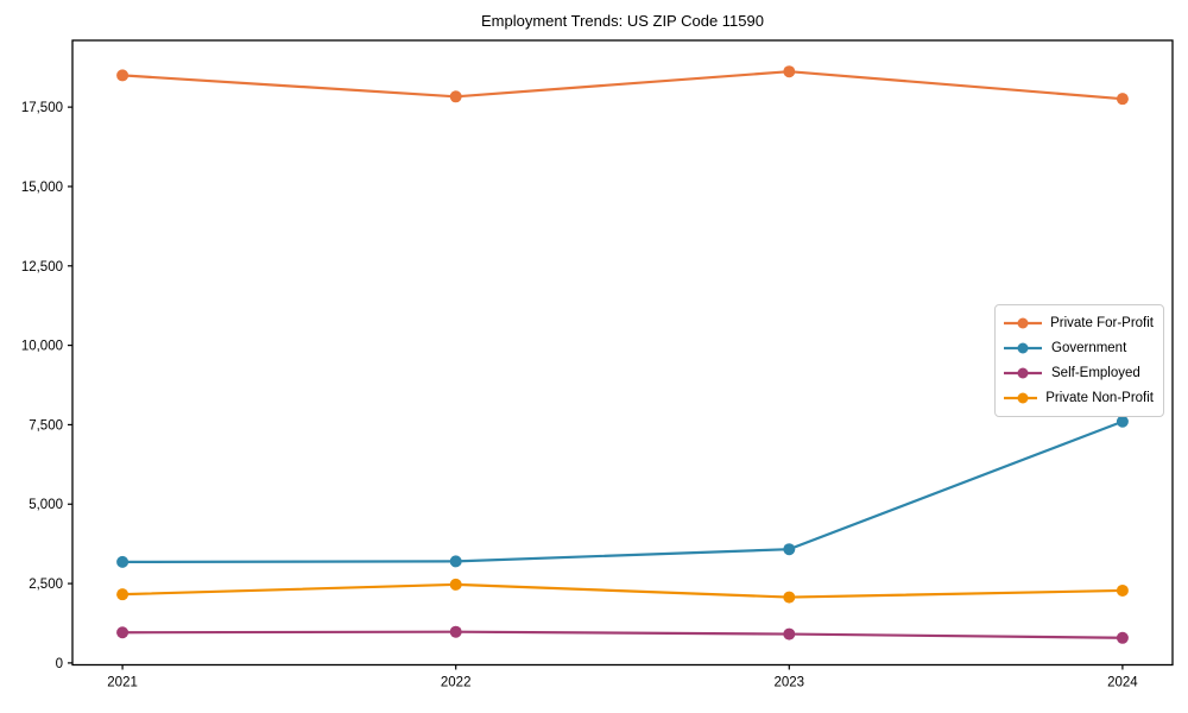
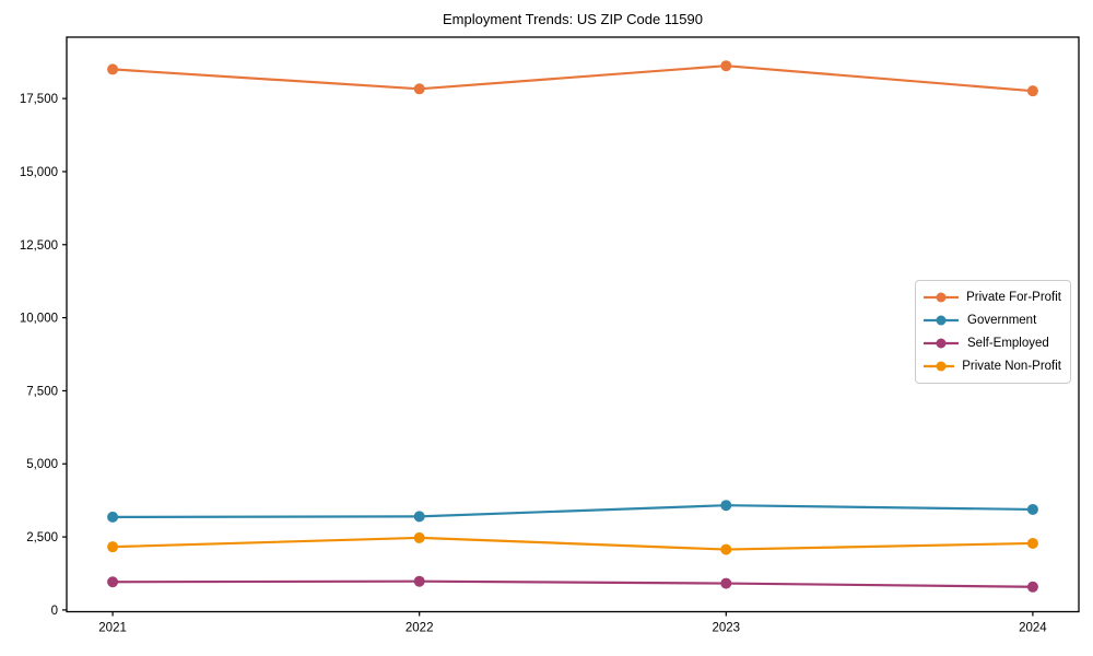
Government/2024: 7600 -> 3400
